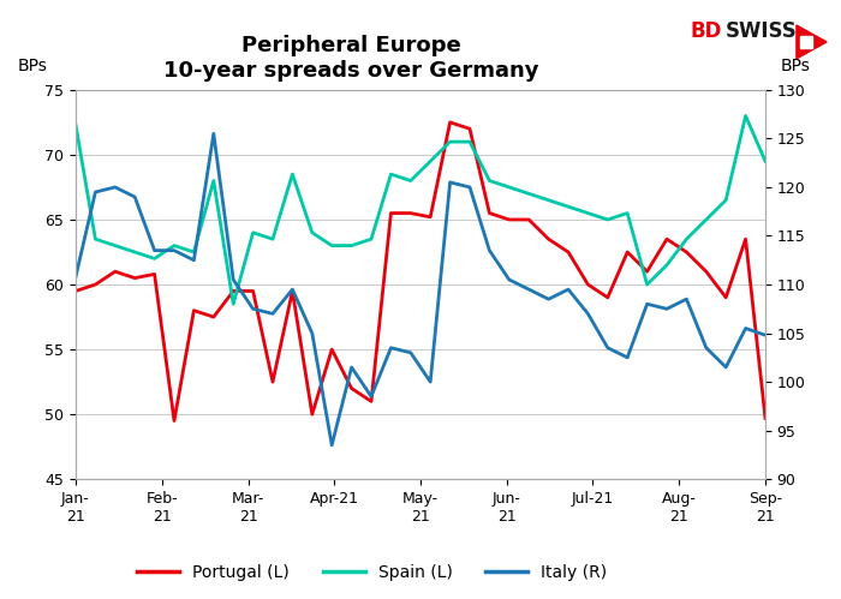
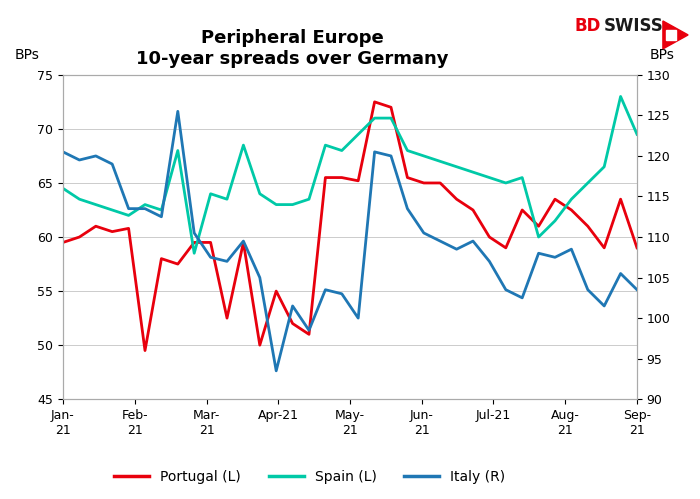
Spain (L)/Jan- 21: 72.3 -> 64.5
Italy (R)/Jan- 21: 110.8 -> 120.5
Portugal (L)/Sep- 21: 49.7 -> 59.0
Italy (R)/Sep- 21: 104.8 -> 103.5
